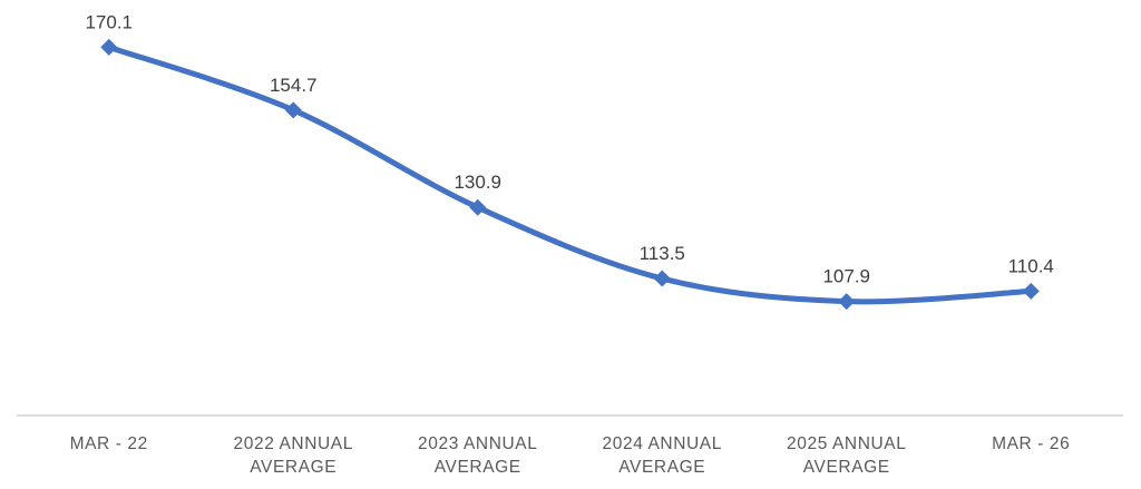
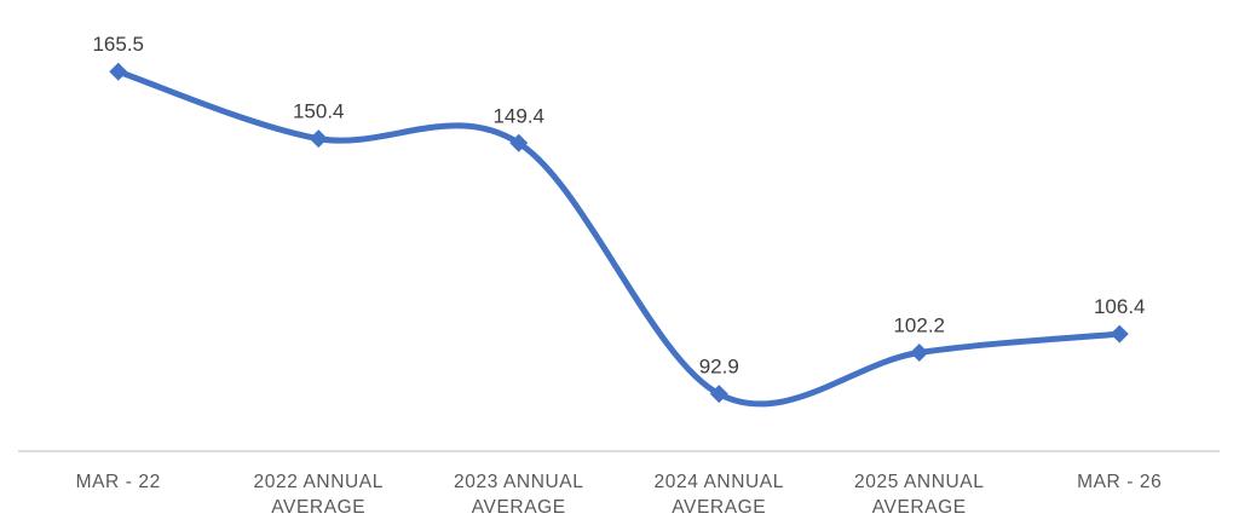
MAR - 22: 170.1 -> 165.5
2022 ANNUAL AVERAGE: 154.7 -> 150.4
2023 ANNUAL AVERAGE: 130.9 -> 149.4
2024 ANNUAL AVERAGE: 113.5 -> 92.9
2025 ANNUAL AVERAGE: 107.9 -> 102.2
MAR - 26: 110.4 -> 106.4
